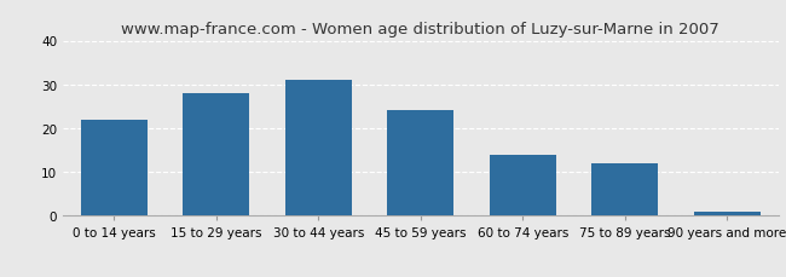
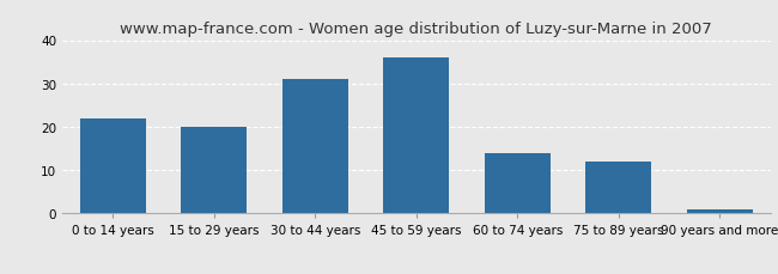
15 to 29 years: 28 -> 20
45 to 59 years: 24 -> 36
